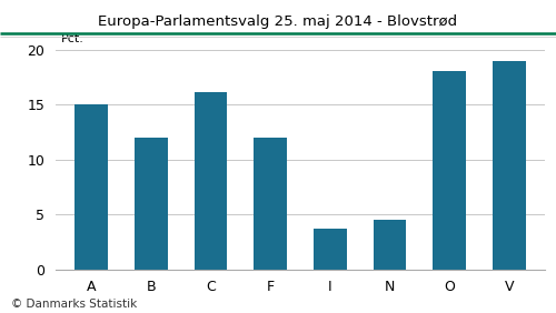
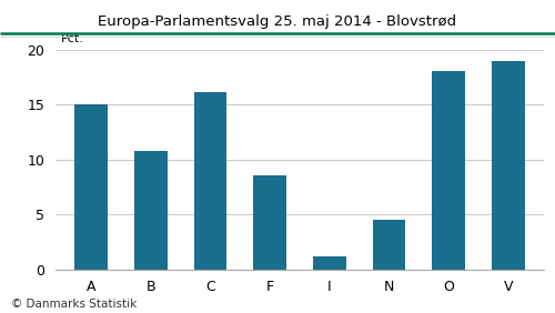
B: 12.0 -> 10.8
F: 12.0 -> 8.6
I: 3.7 -> 1.2
